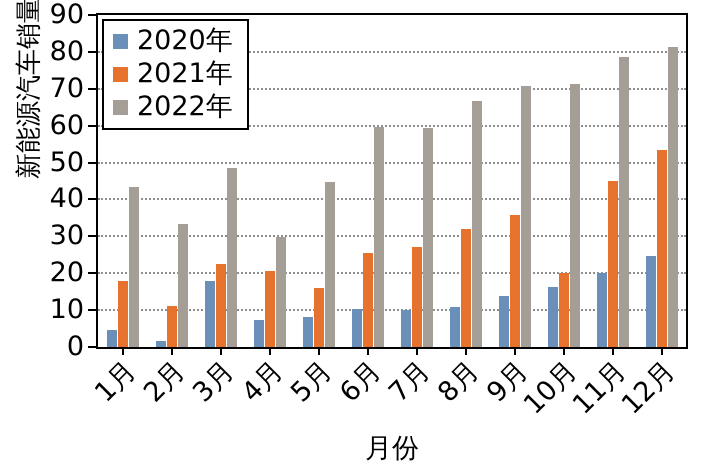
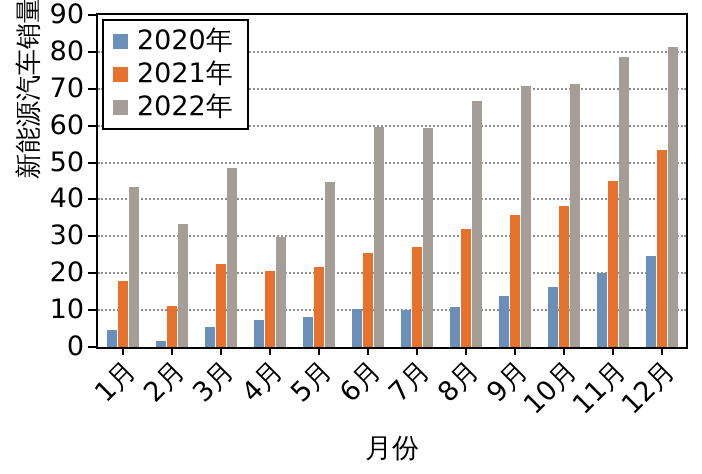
2020年/3月: 18 -> 6
2021年/5月: 16 -> 22
2021年/10月: 20 -> 38
